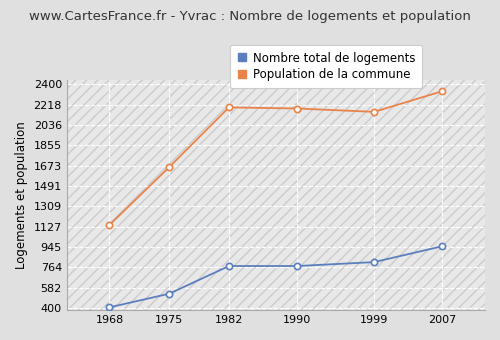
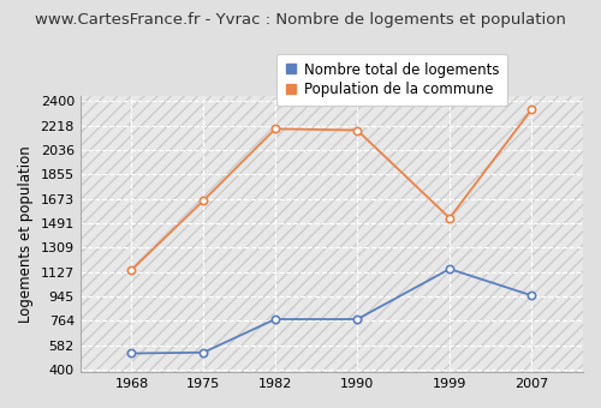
Nombre total de logements/1968: 400 -> 520
Nombre total de logements/1999: 810 -> 1150
Population de la commune/1999: 2160 -> 1530
